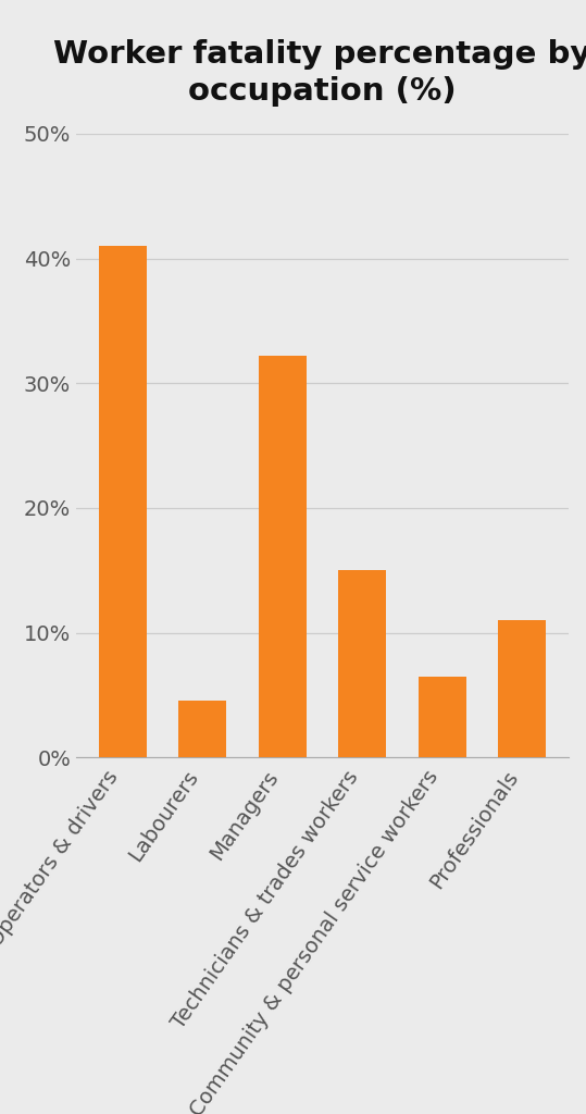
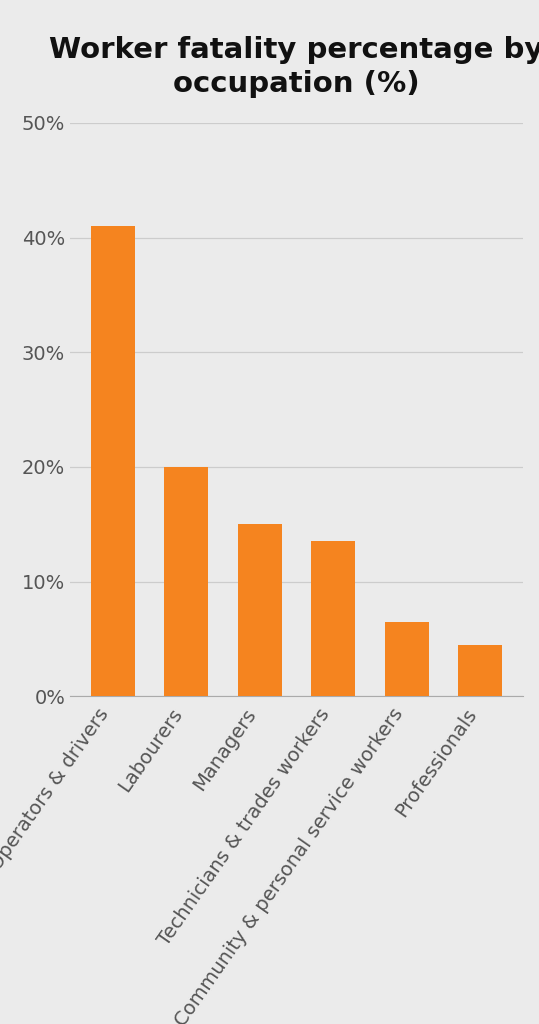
Labourers: 4.6% -> 20.0%
Managers: 32.2% -> 15.0%
Technicians & trades workers: 15.0% -> 13.5%
Professionals: 11.0% -> 4.5%
